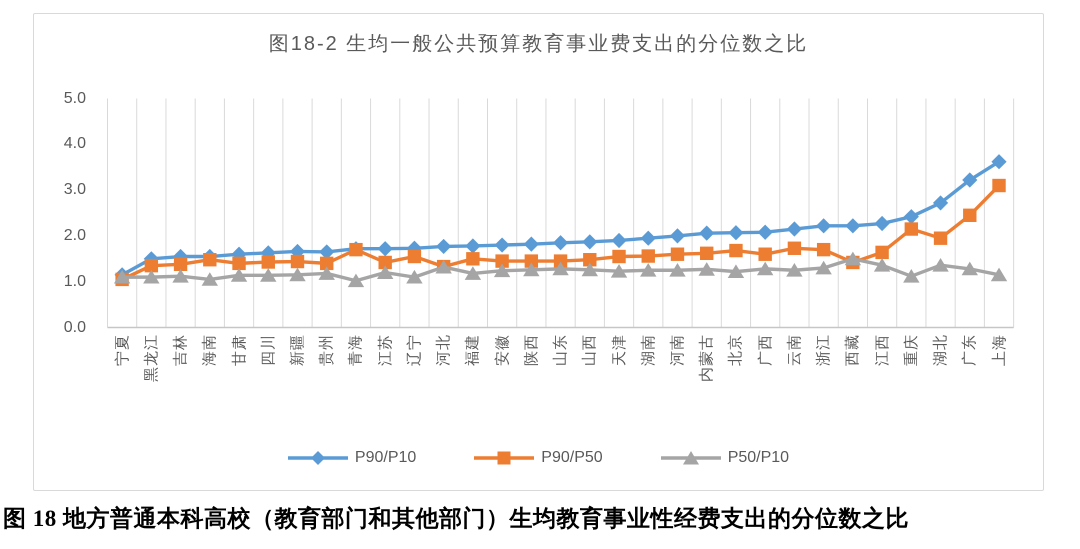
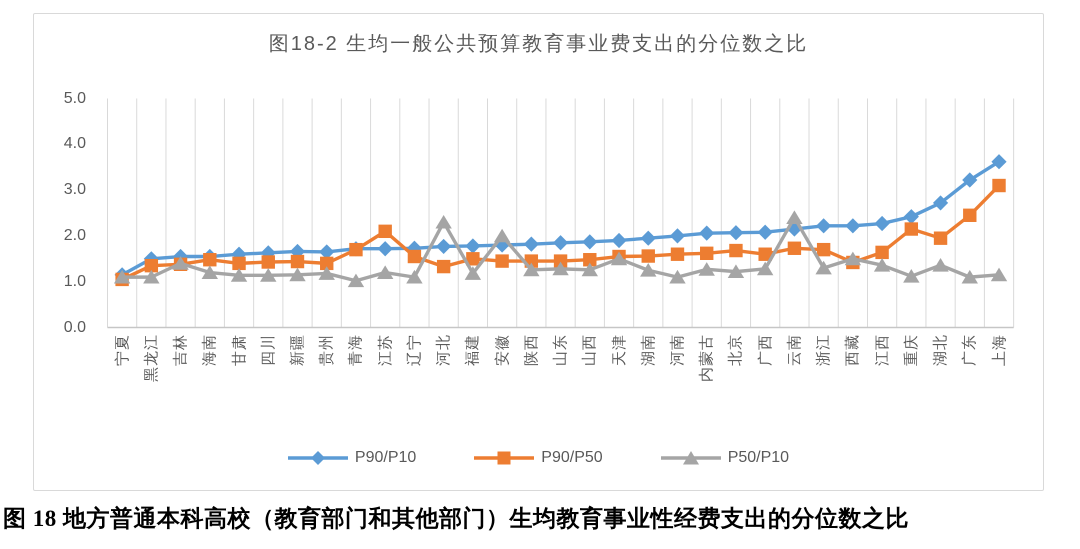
P50/P10/吉林: 1.1 -> 1.4
P50/P10/海南: 1.1 -> 1.2
P90/P50/江苏: 1.4 -> 2.1
P50/P10/河北: 1.3 -> 2.3
P50/P10/安徽: 1.2 -> 2.0
P50/P10/天津: 1.2 -> 1.5
P50/P10/河南: 1.2 -> 1.1
P50/P10/云南: 1.2 -> 2.4
P50/P10/广东: 1.3 -> 1.1
